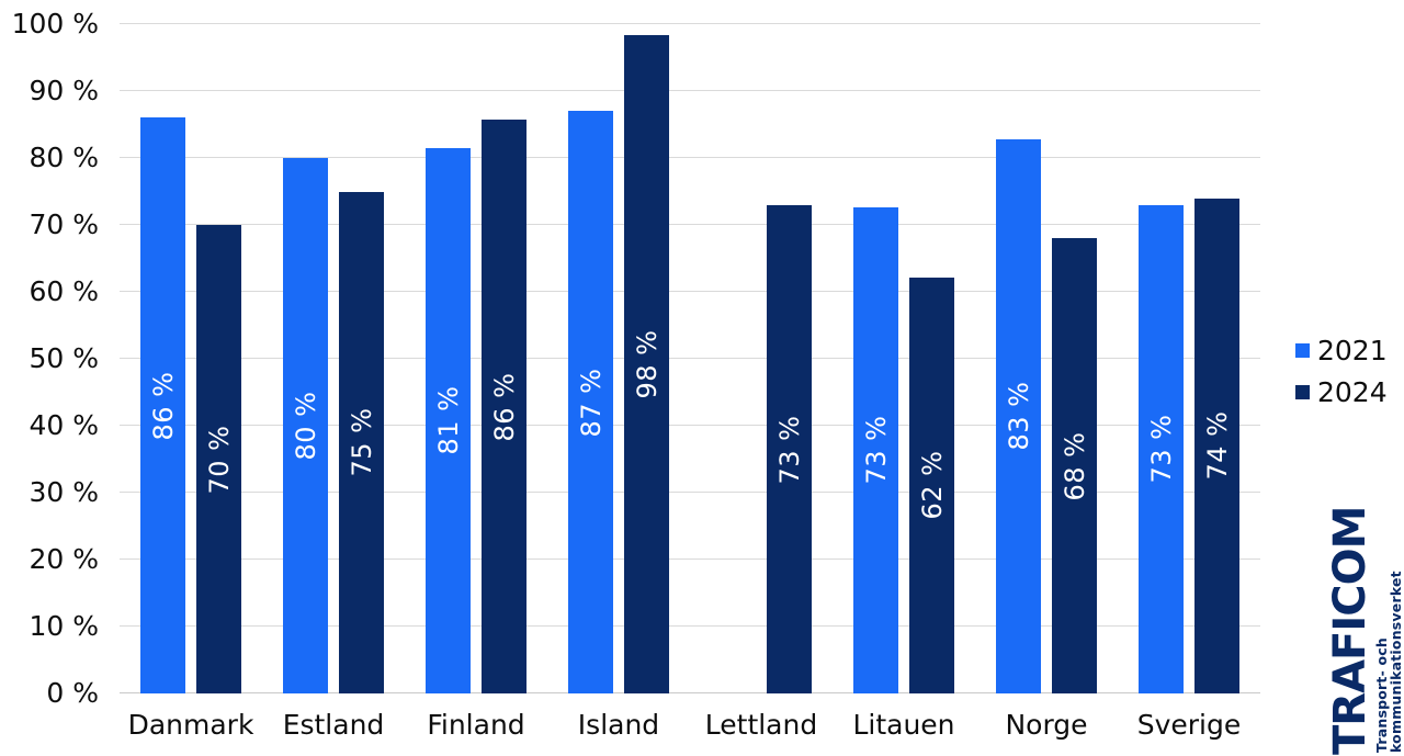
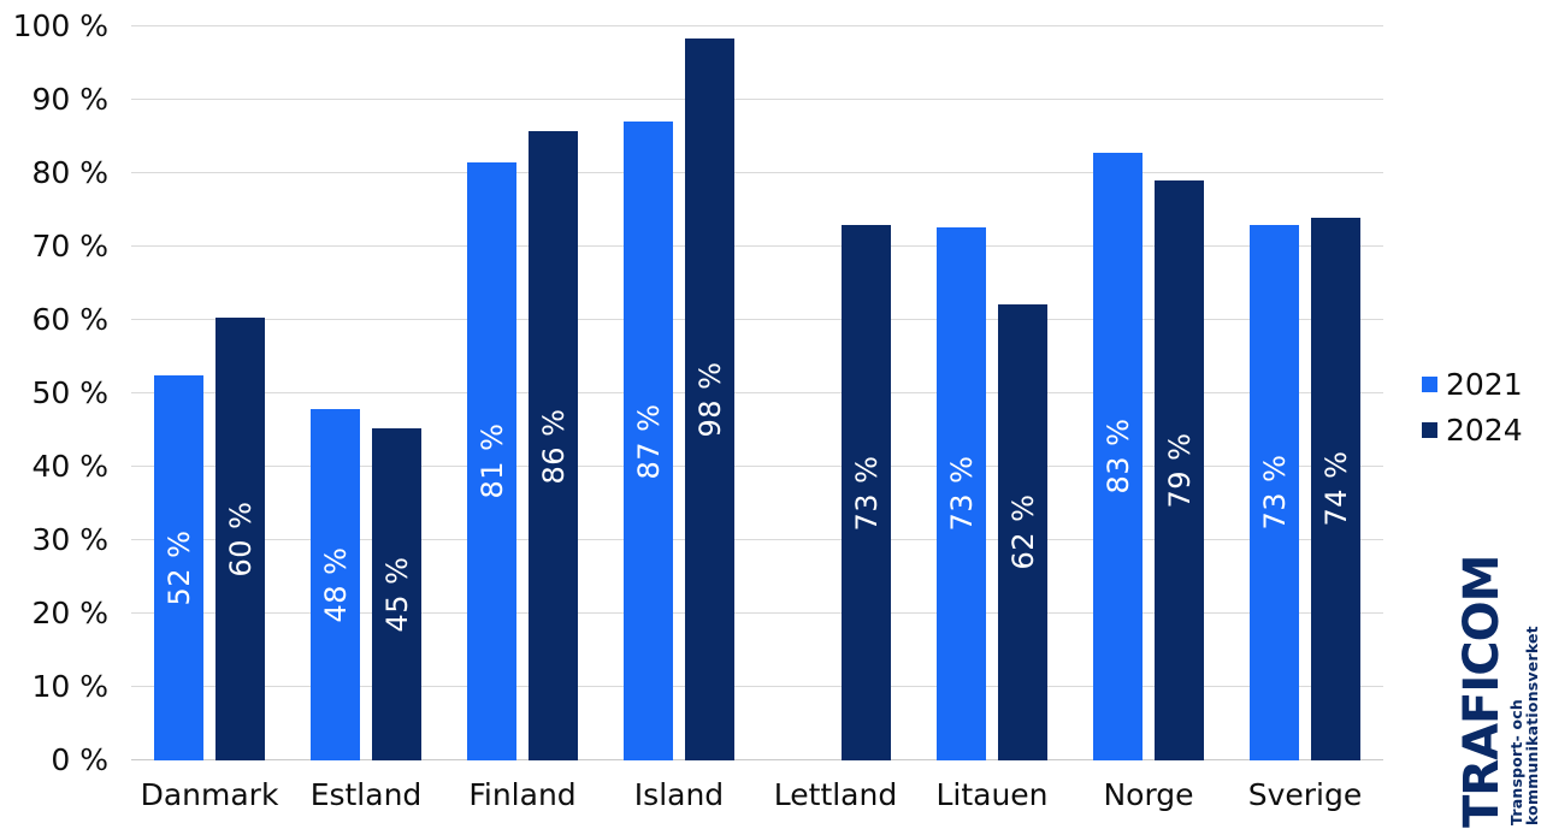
2021/Danmark: 86 -> 52
2024/Danmark: 70 -> 60
2021/Estland: 80 -> 48
2024/Estland: 75 -> 45
2024/Norge: 68 -> 79
